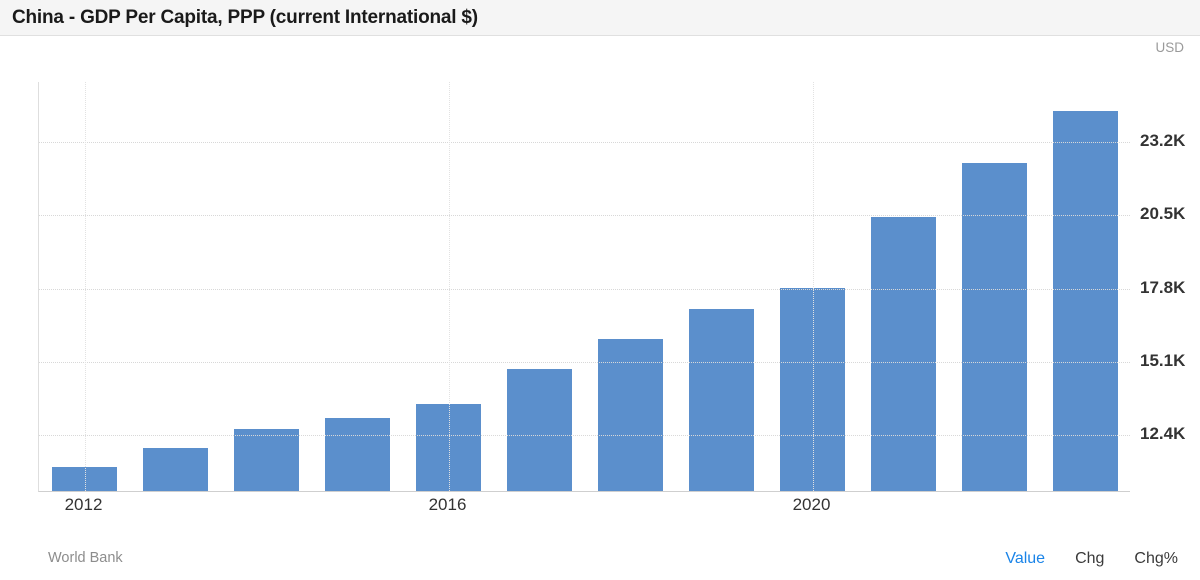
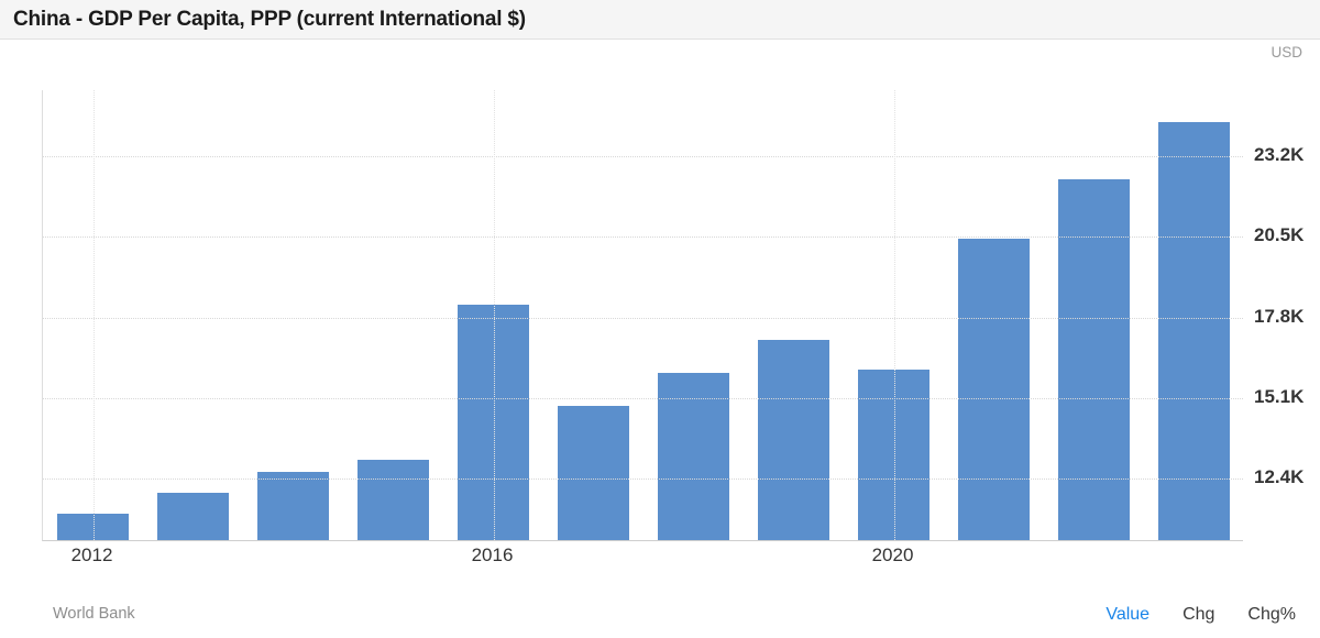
2016: 13.5K -> 18.2K
2020: 17.8K -> 16.0K
